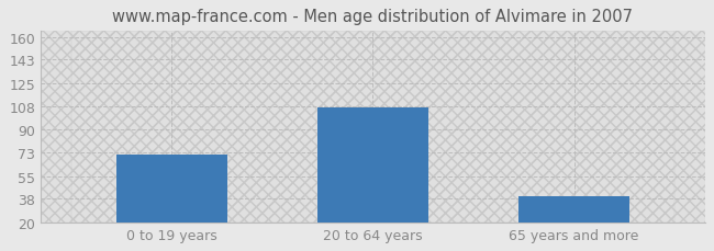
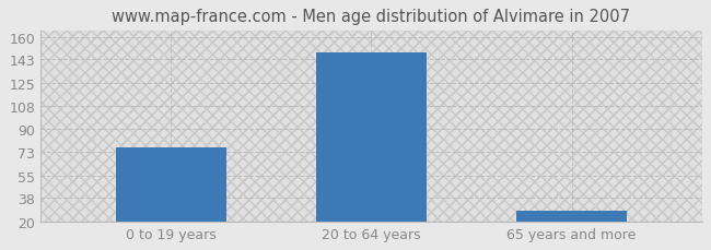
0 to 19 years: 71 -> 76
20 to 64 years: 107 -> 148
65 years and more: 40 -> 28
